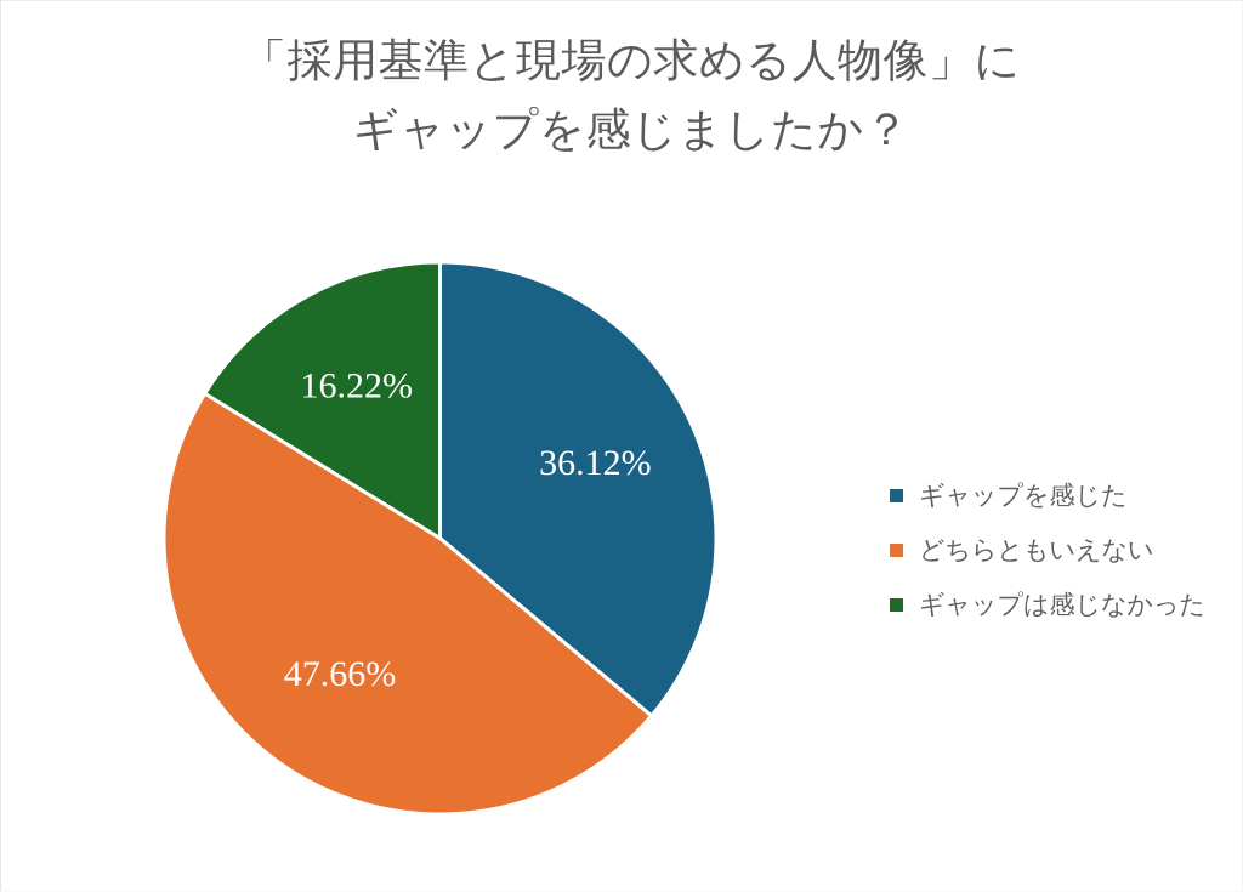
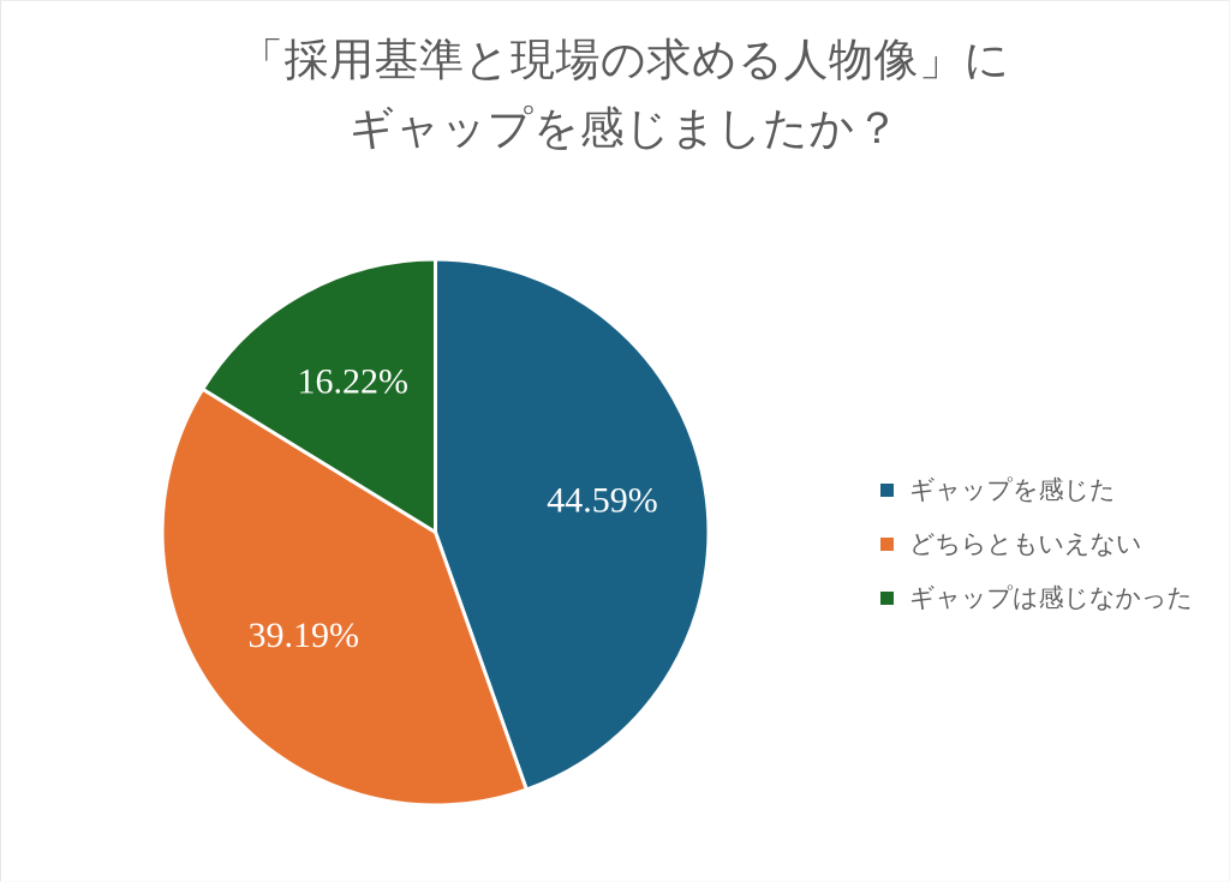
ギャップを感じた: 36.12% -> 44.59%
どちらともいえない: 47.66% -> 39.19%
